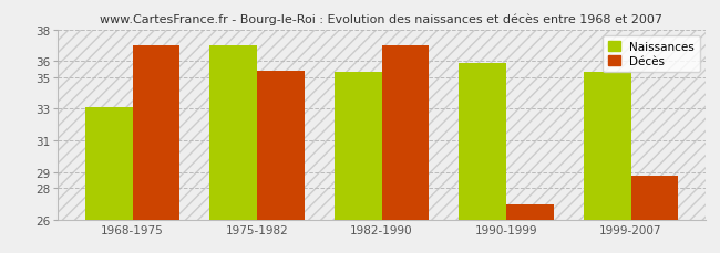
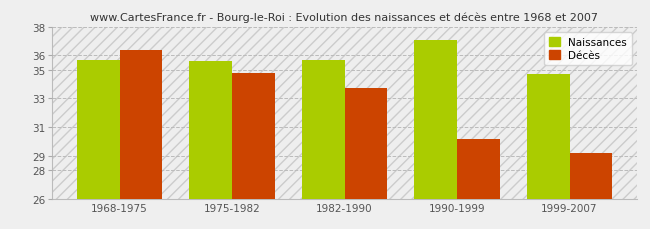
Naissances/1968-1975: 33.1 -> 35.7
Décès/1968-1975: 37.0 -> 36.4
Naissances/1975-1982: 37.0 -> 35.6
Décès/1975-1982: 35.4 -> 34.8
Naissances/1982-1990: 35.3 -> 35.7
Décès/1982-1990: 37.0 -> 33.7
Naissances/1990-1999: 35.9 -> 37.1
Décès/1990-1999: 27.0 -> 30.2
Naissances/1999-2007: 35.3 -> 34.7
Décès/1999-2007: 28.8 -> 29.2
